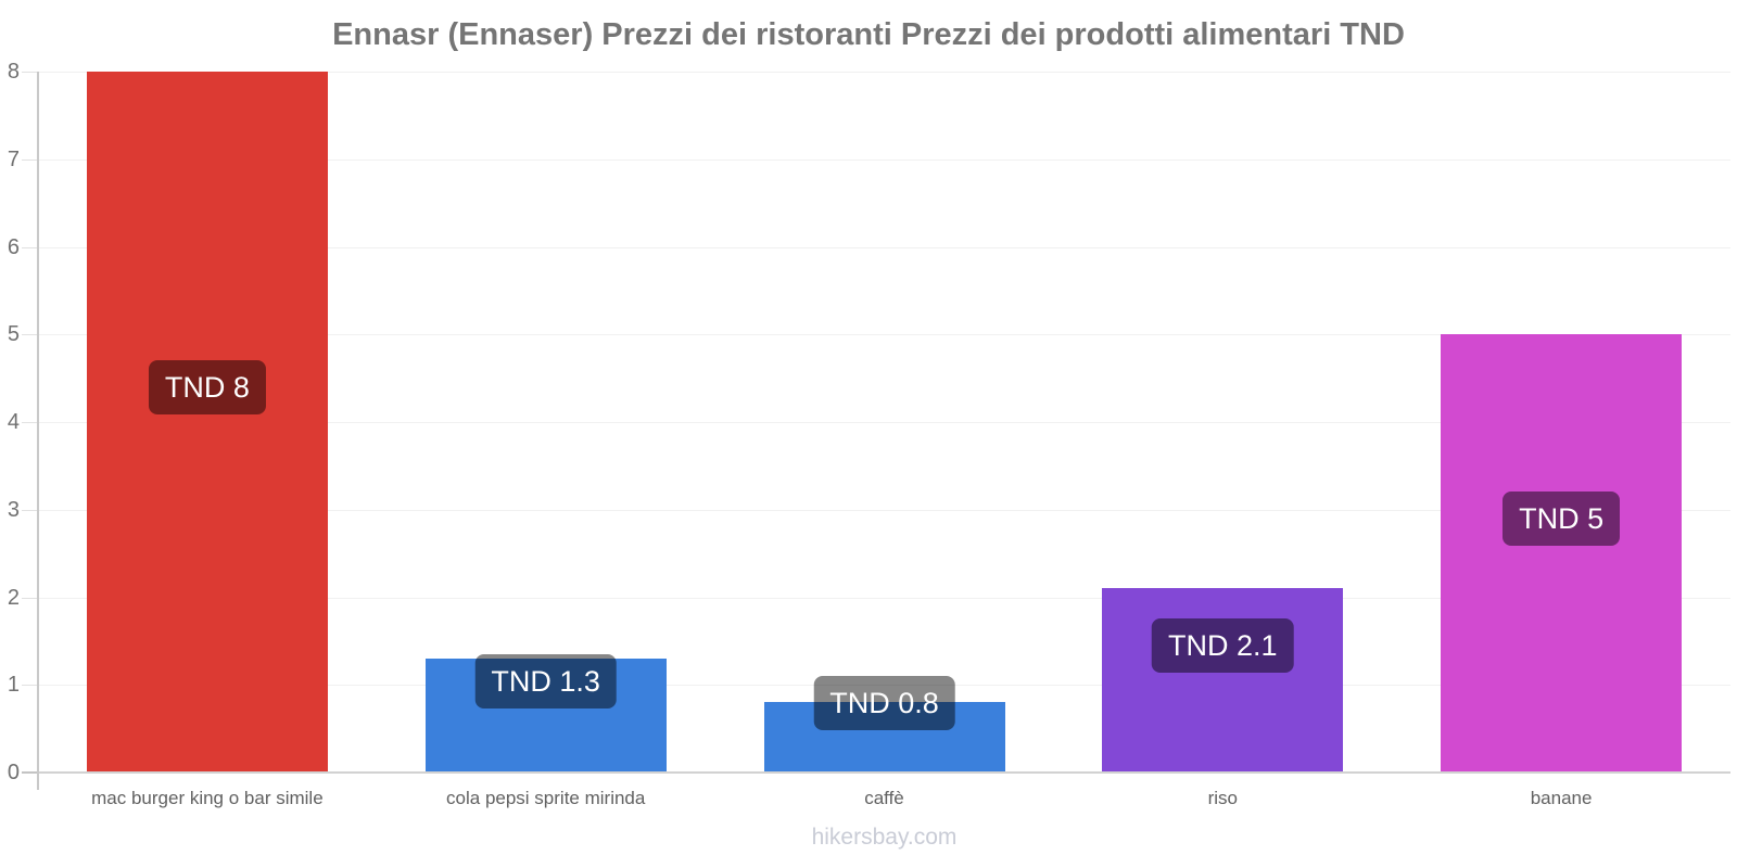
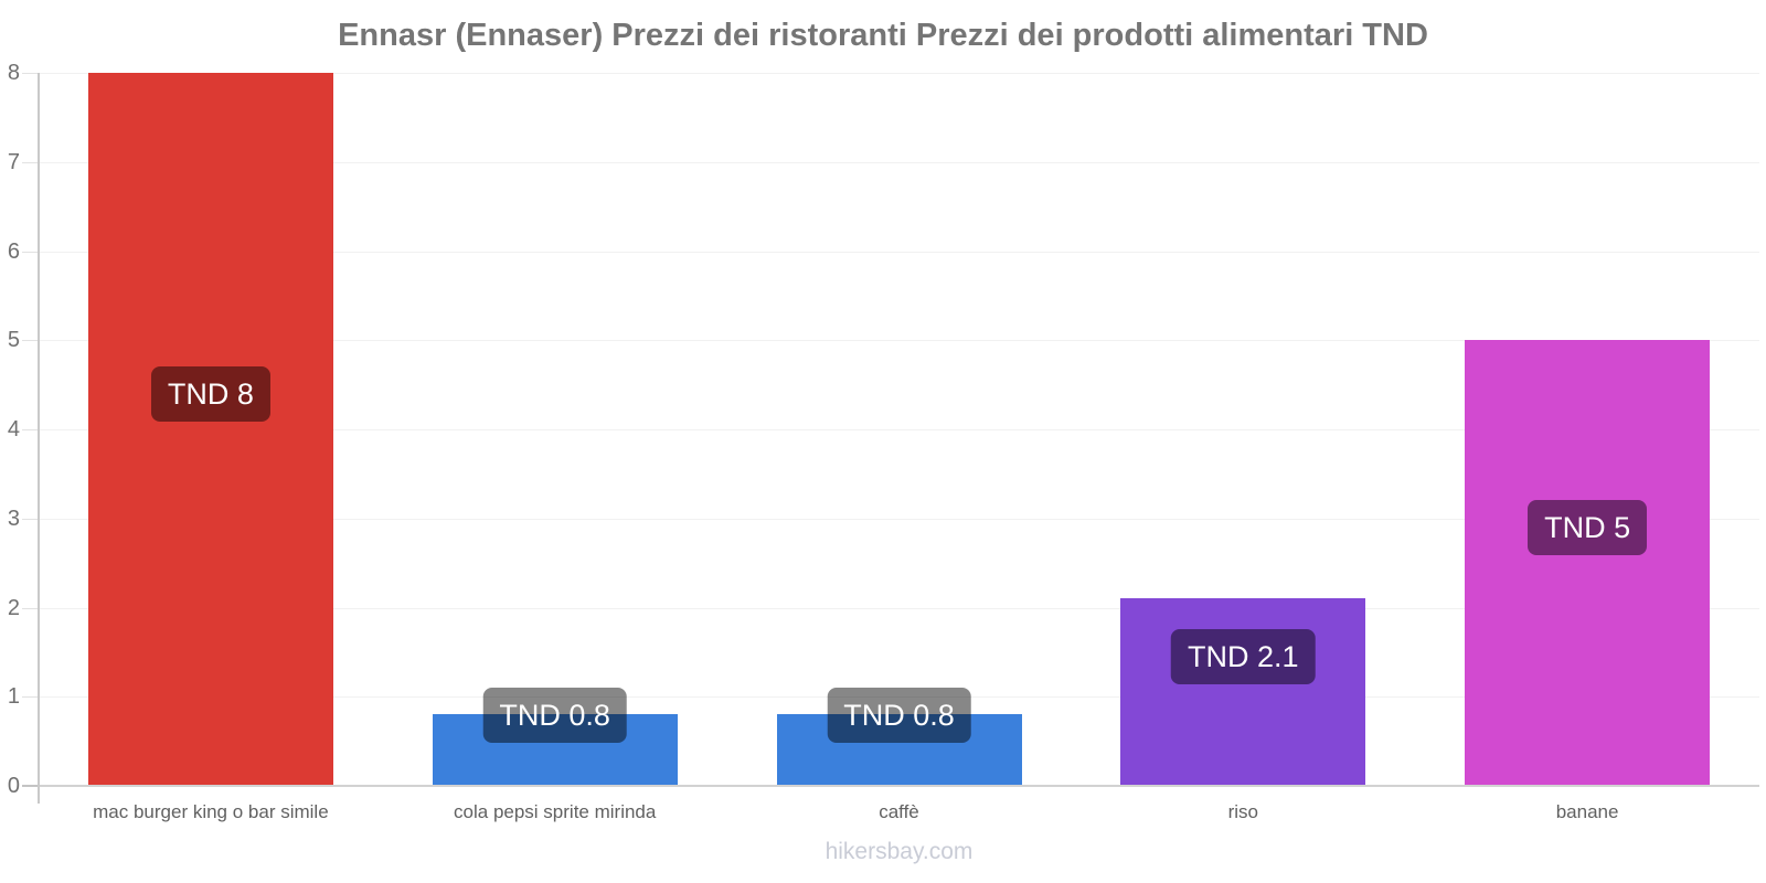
cola pepsi sprite mirinda: 1.3 -> 0.8
